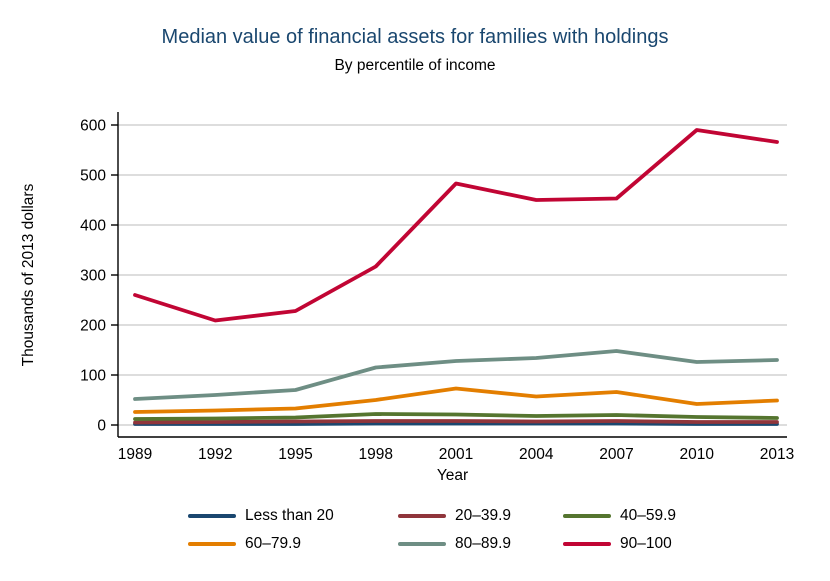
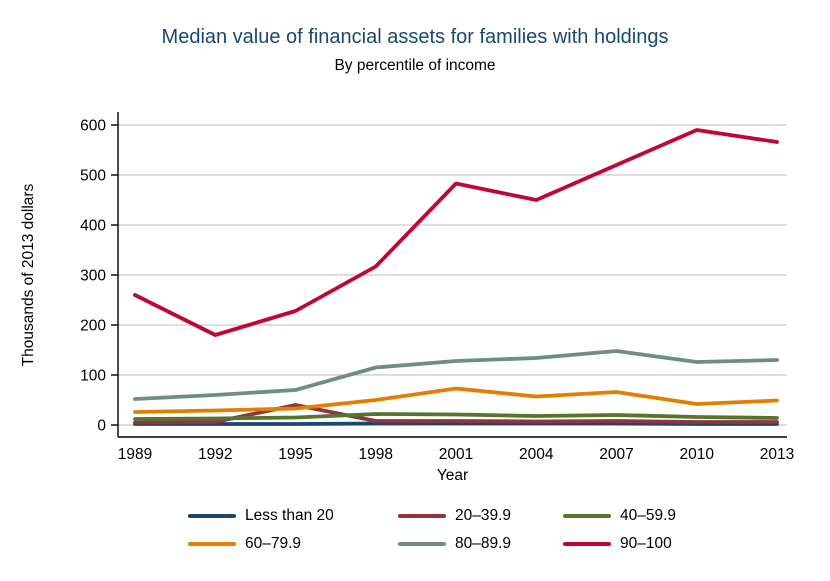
90–100/1992: 210 -> 180
20–39.9/1995: 10 -> 40
90–100/2007: 450 -> 520
